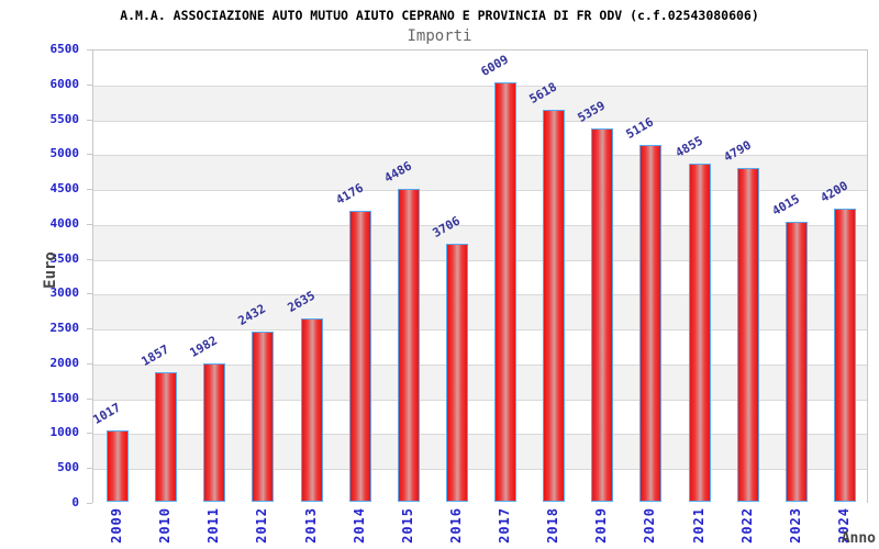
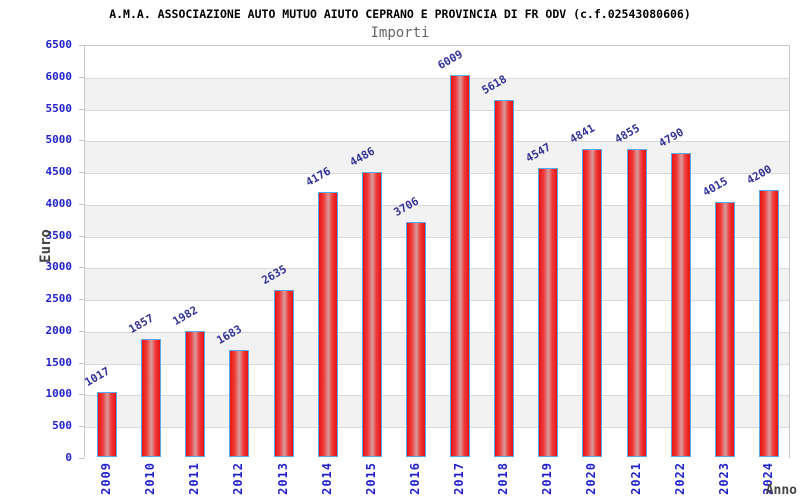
2012: 2432 -> 1683
2019: 5359 -> 4547
2020: 5116 -> 4841
